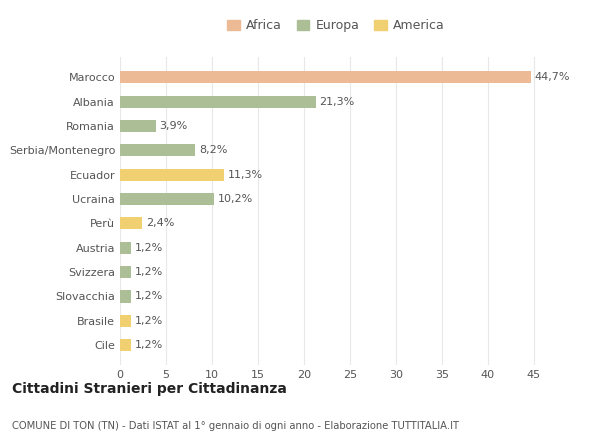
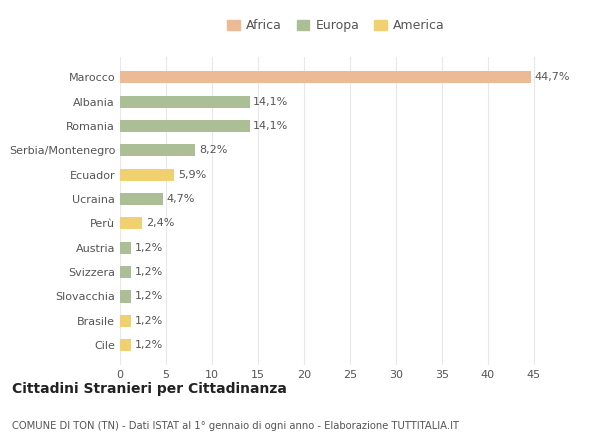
Albania: 21,3% -> 14,1%
Romania: 3,9% -> 14,1%
Ecuador: 11,3% -> 5,9%
Ucraina: 10,2% -> 4,7%
